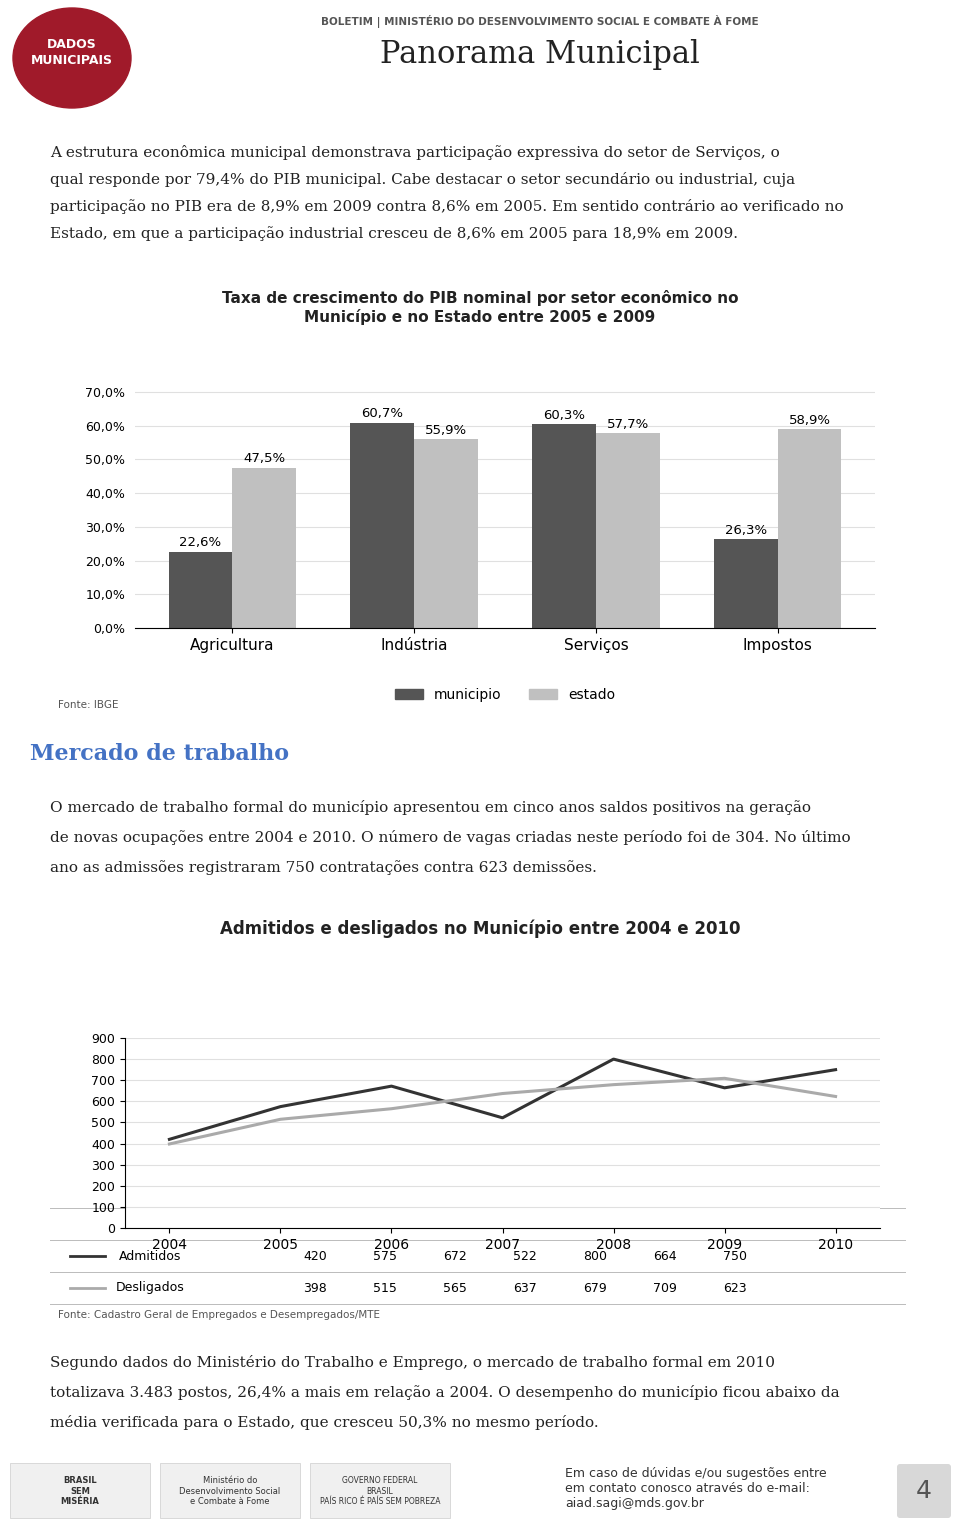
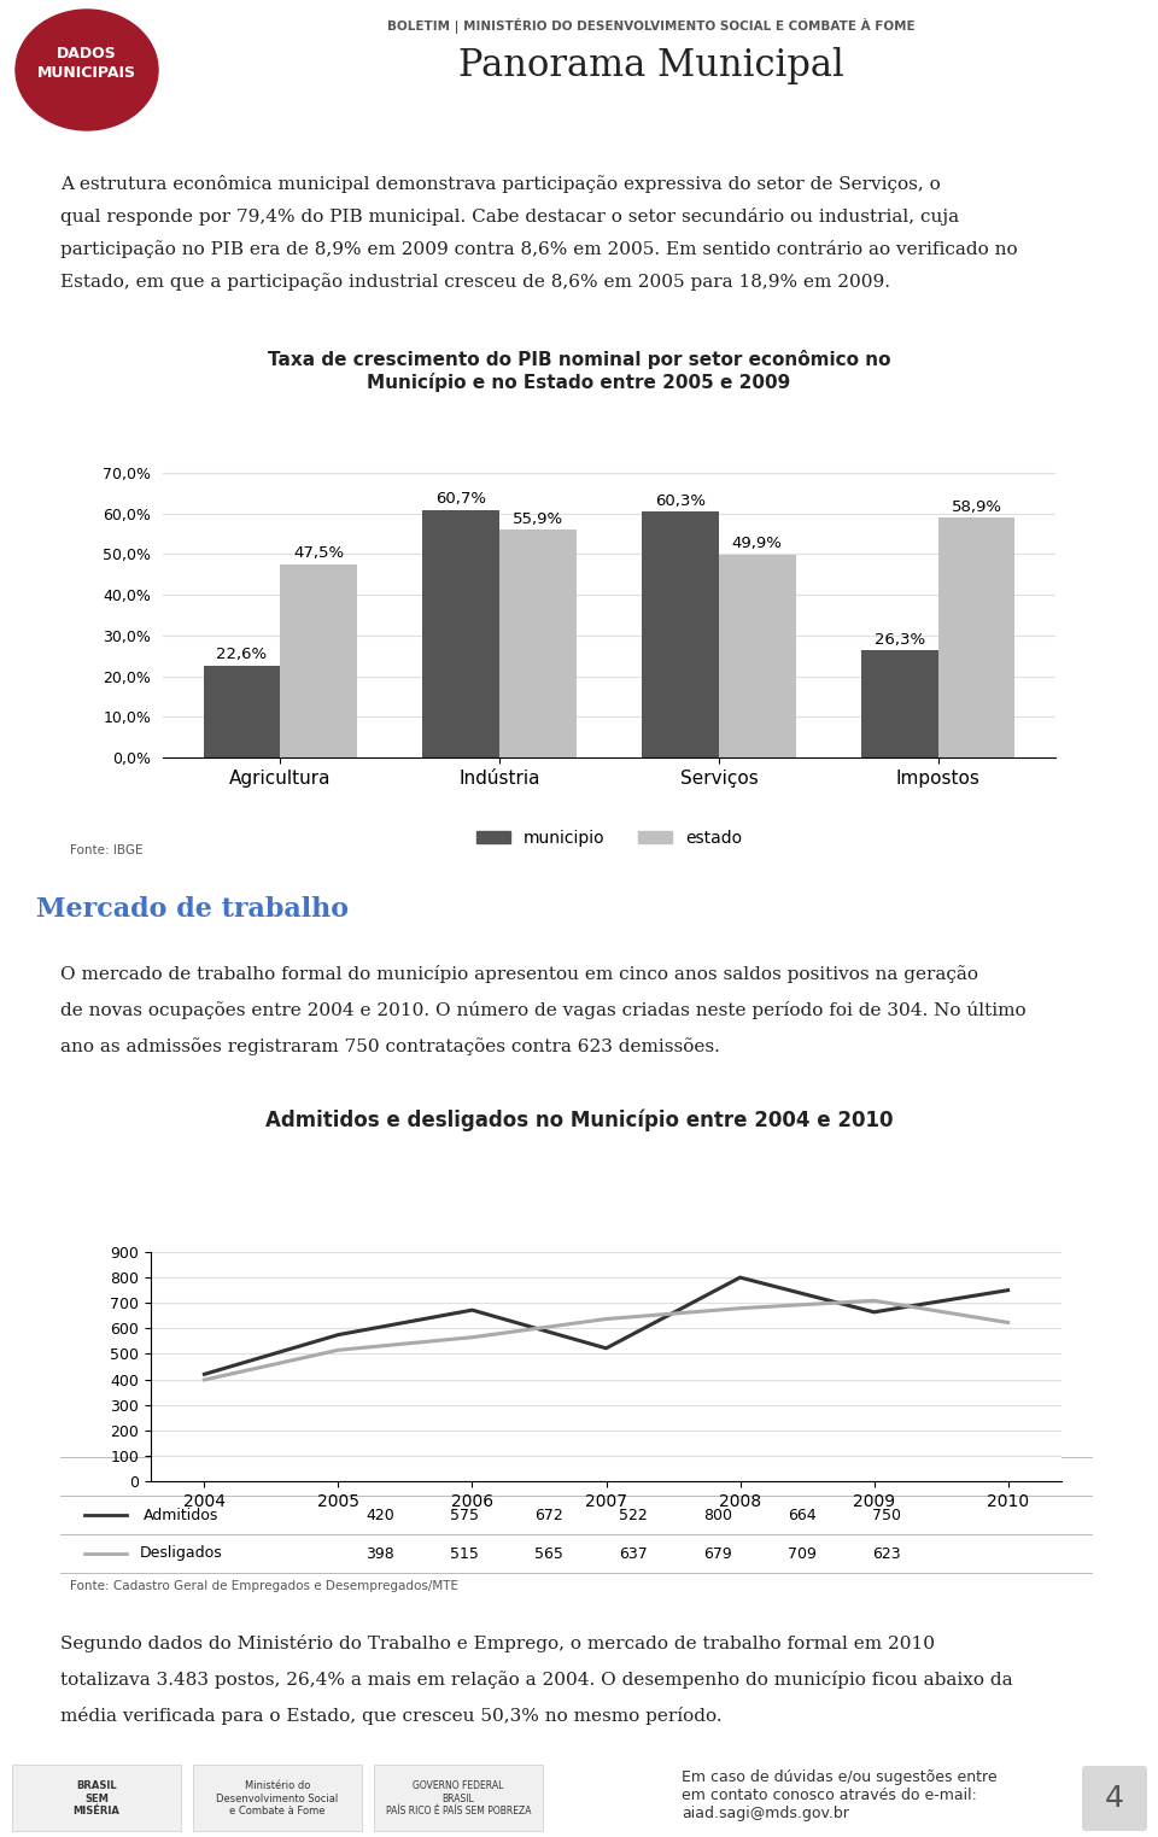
estado/Serviços: 57,7% -> 49,9%
